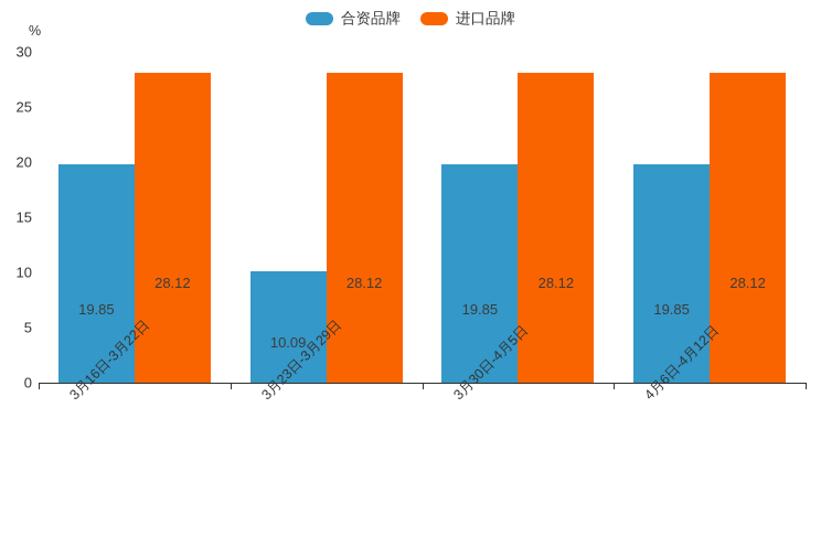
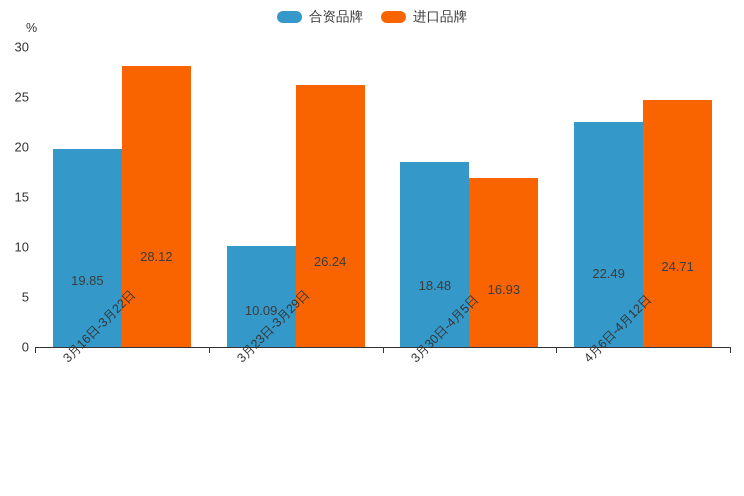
进口品牌/3月23日-3月29日: 28.12 -> 26.24
合资品牌/3月30日-4月5日: 19.85 -> 18.48
进口品牌/3月30日-4月5日: 28.12 -> 16.93
合资品牌/4月6日-4月12日: 19.85 -> 22.49
进口品牌/4月6日-4月12日: 28.12 -> 24.71
